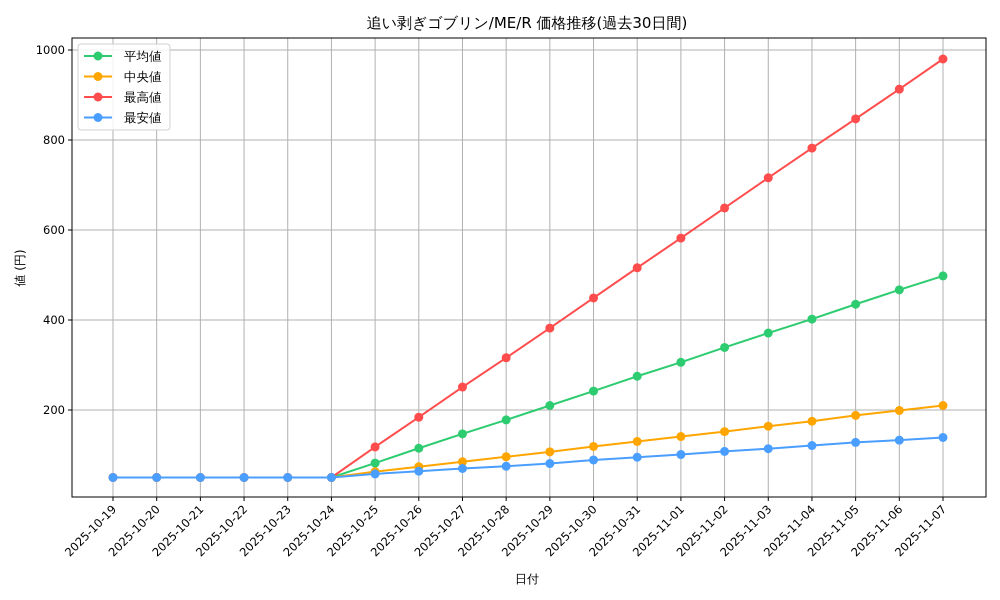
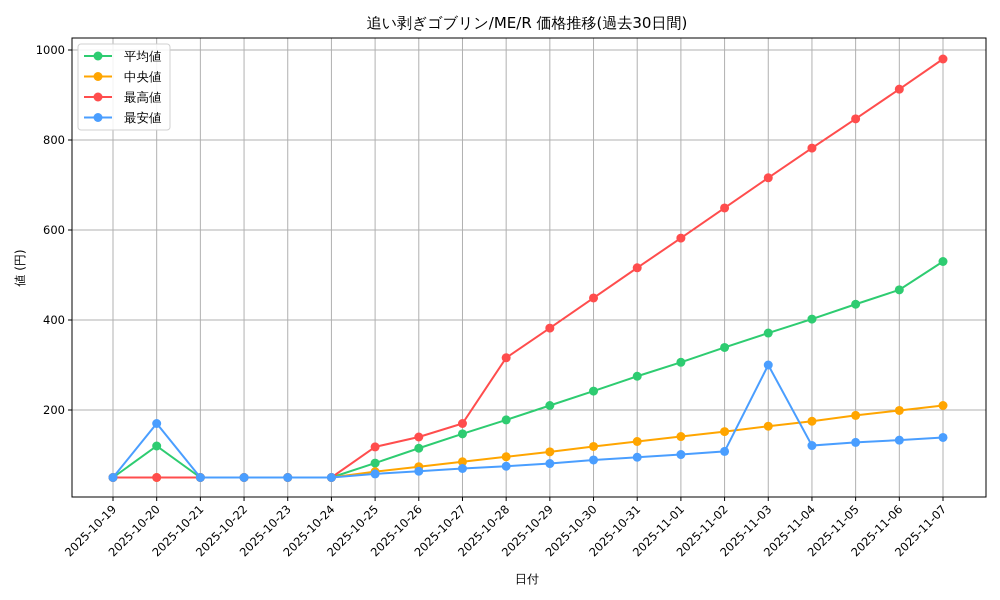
平均値/2025-10-20: 50 -> 120
最安値/2025-10-20: 50 -> 170
最高値/2025-10-26: 180 -> 140
最高値/2025-10-27: 250 -> 170
最安値/2025-11-03: 110 -> 300
平均値/2025-11-07: 500 -> 530
